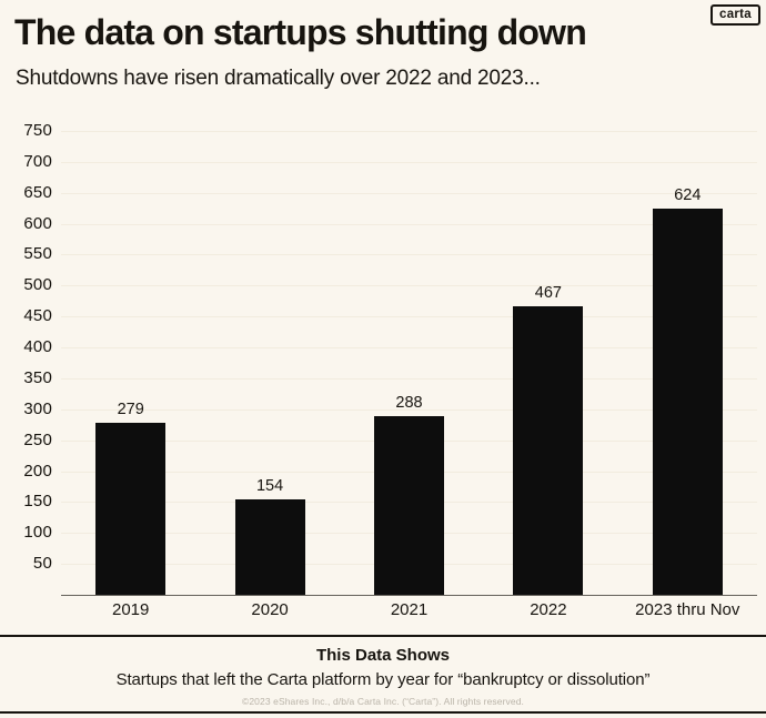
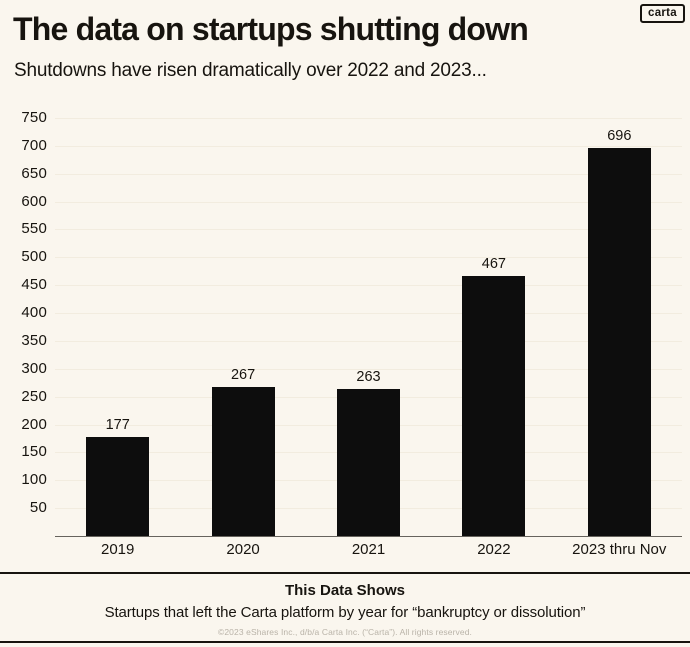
2019: 279 -> 177
2020: 154 -> 267
2021: 288 -> 263
2023 thru Nov: 624 -> 696
